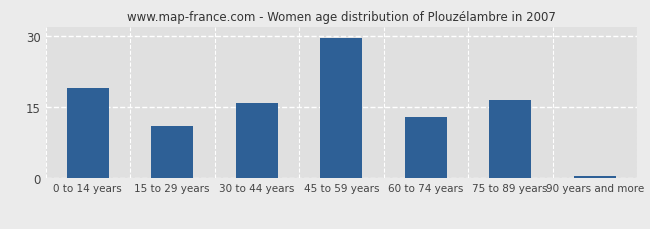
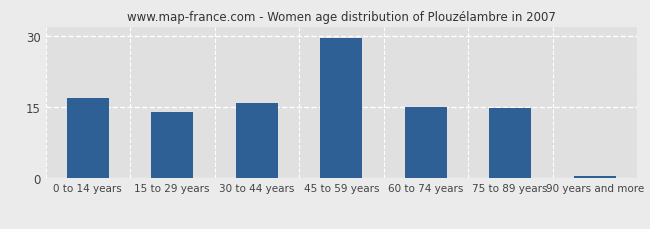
0 to 14 years: 19.0 -> 17.0
15 to 29 years: 11.0 -> 14.0
60 to 74 years: 13.0 -> 15.0
75 to 89 years: 16.5 -> 14.8
